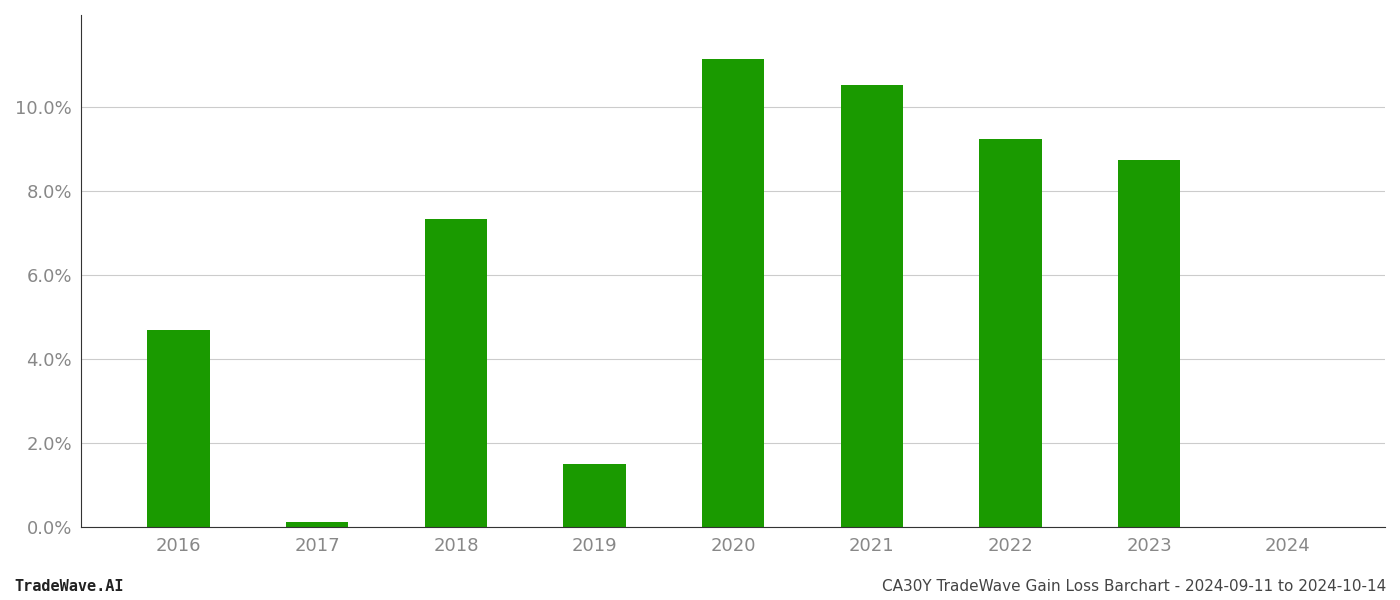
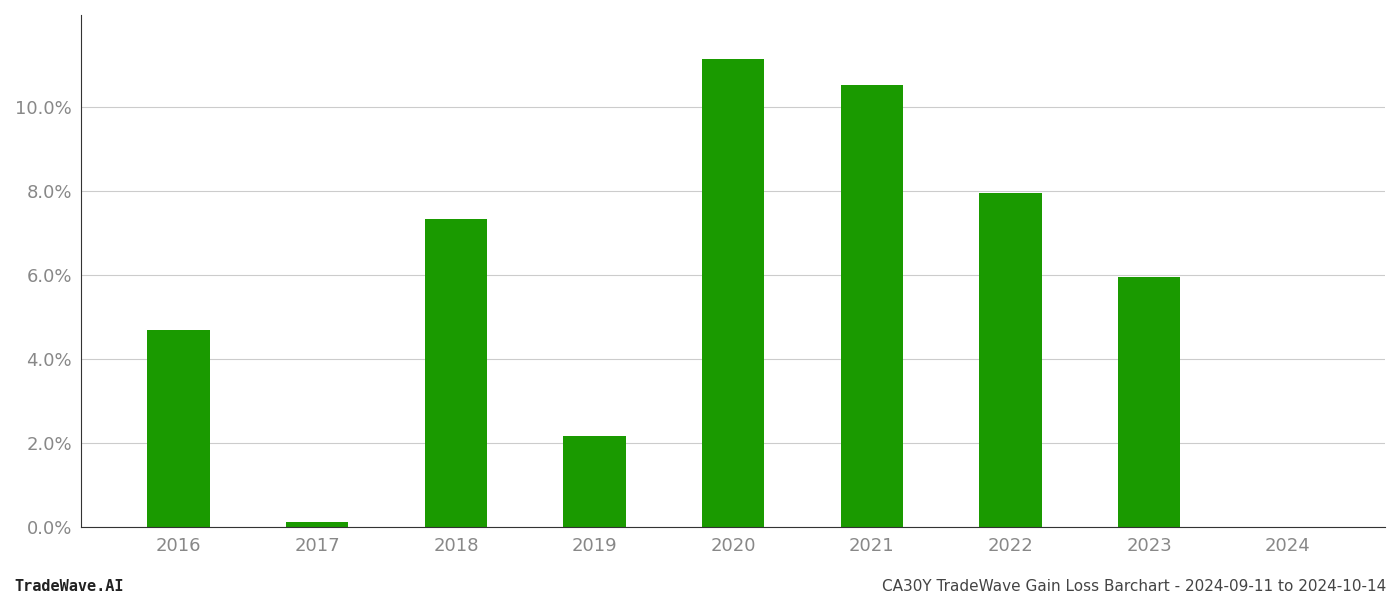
2019: 1.50% -> 2.18%
2022: 9.25% -> 7.95%
2023: 8.75% -> 5.95%
